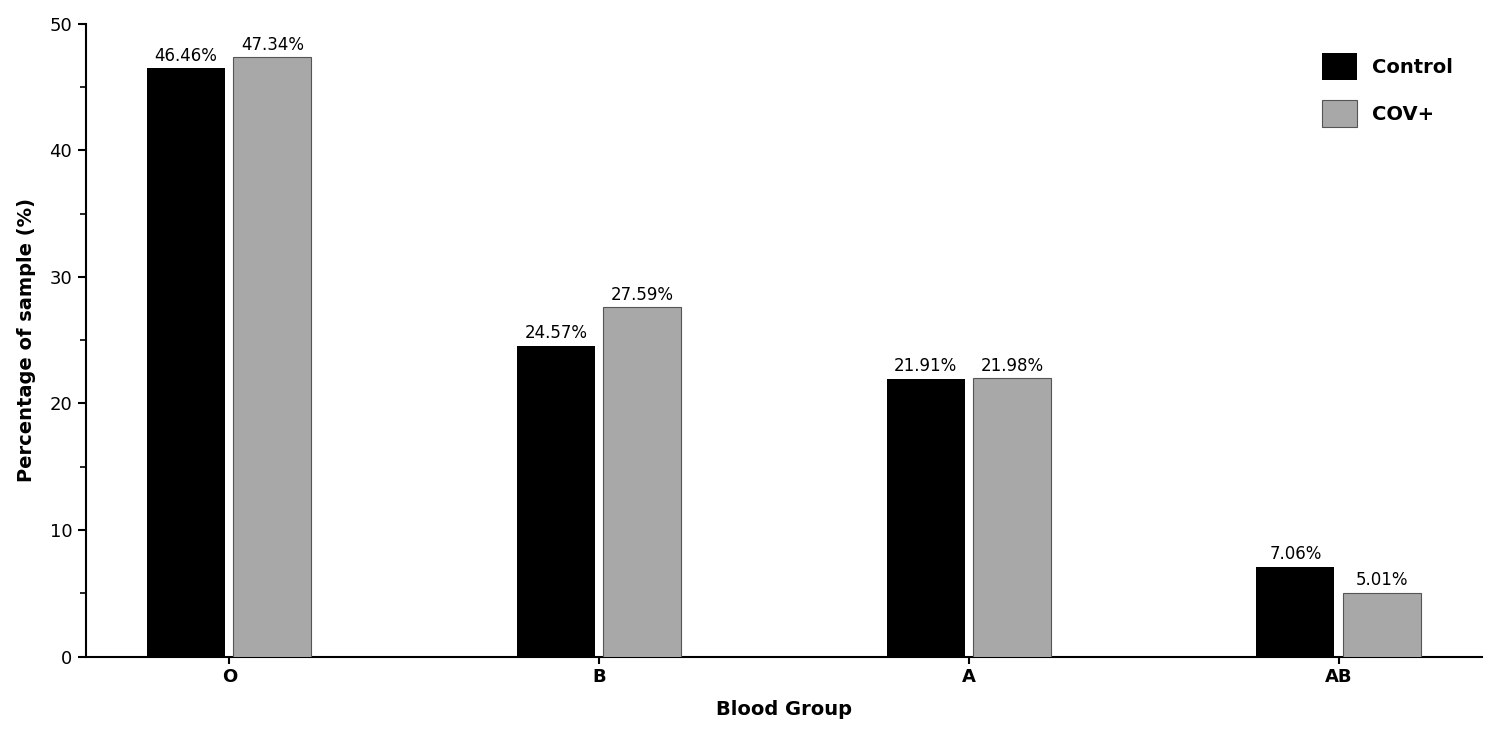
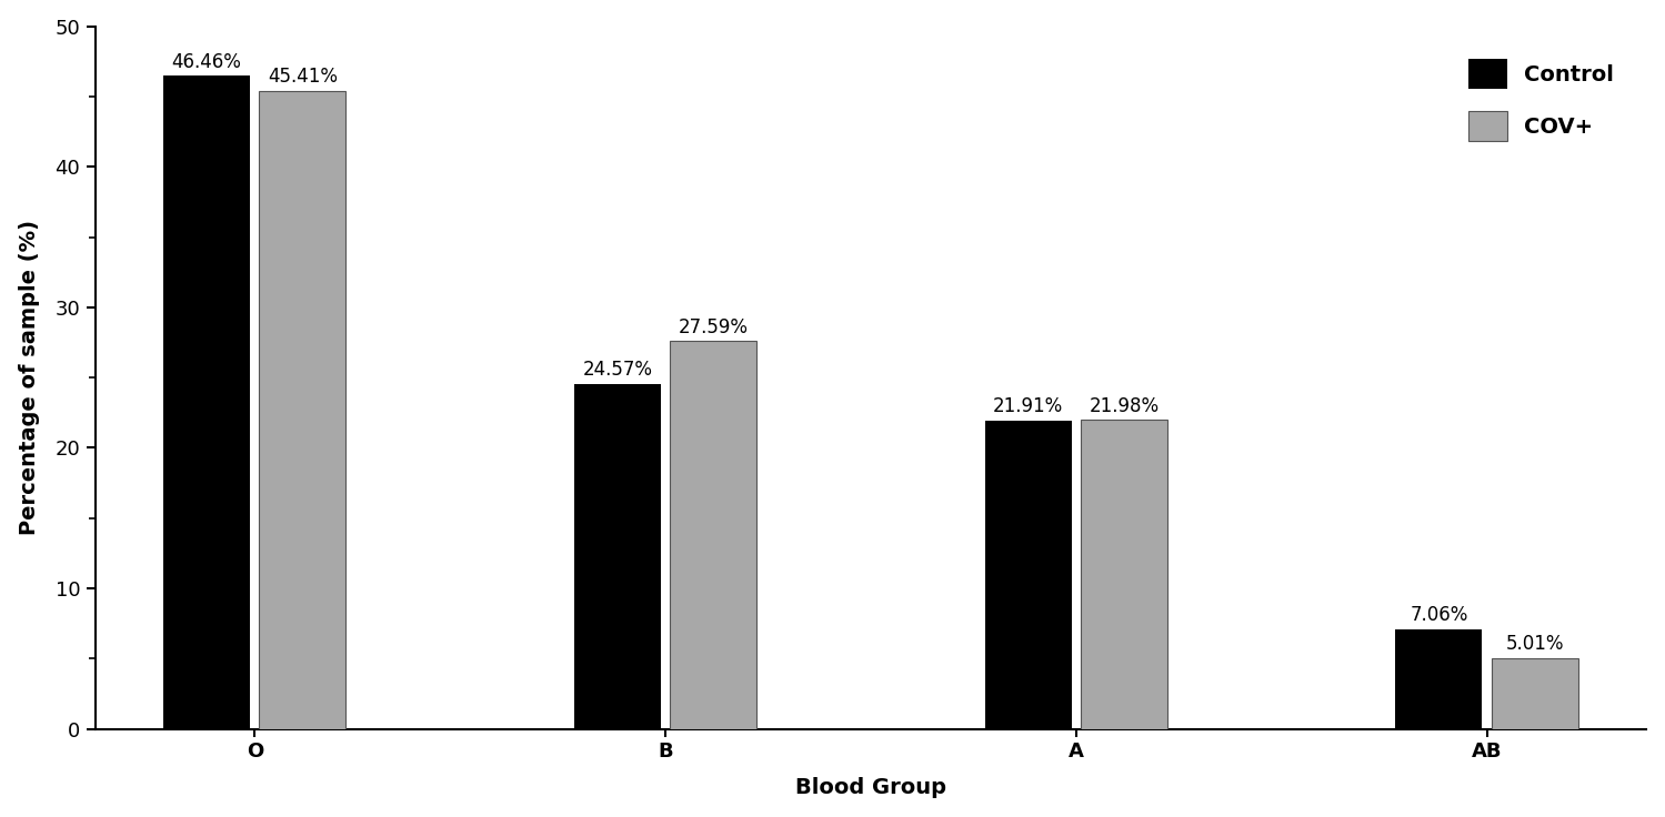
COV+/O: 47.34% -> 45.41%
